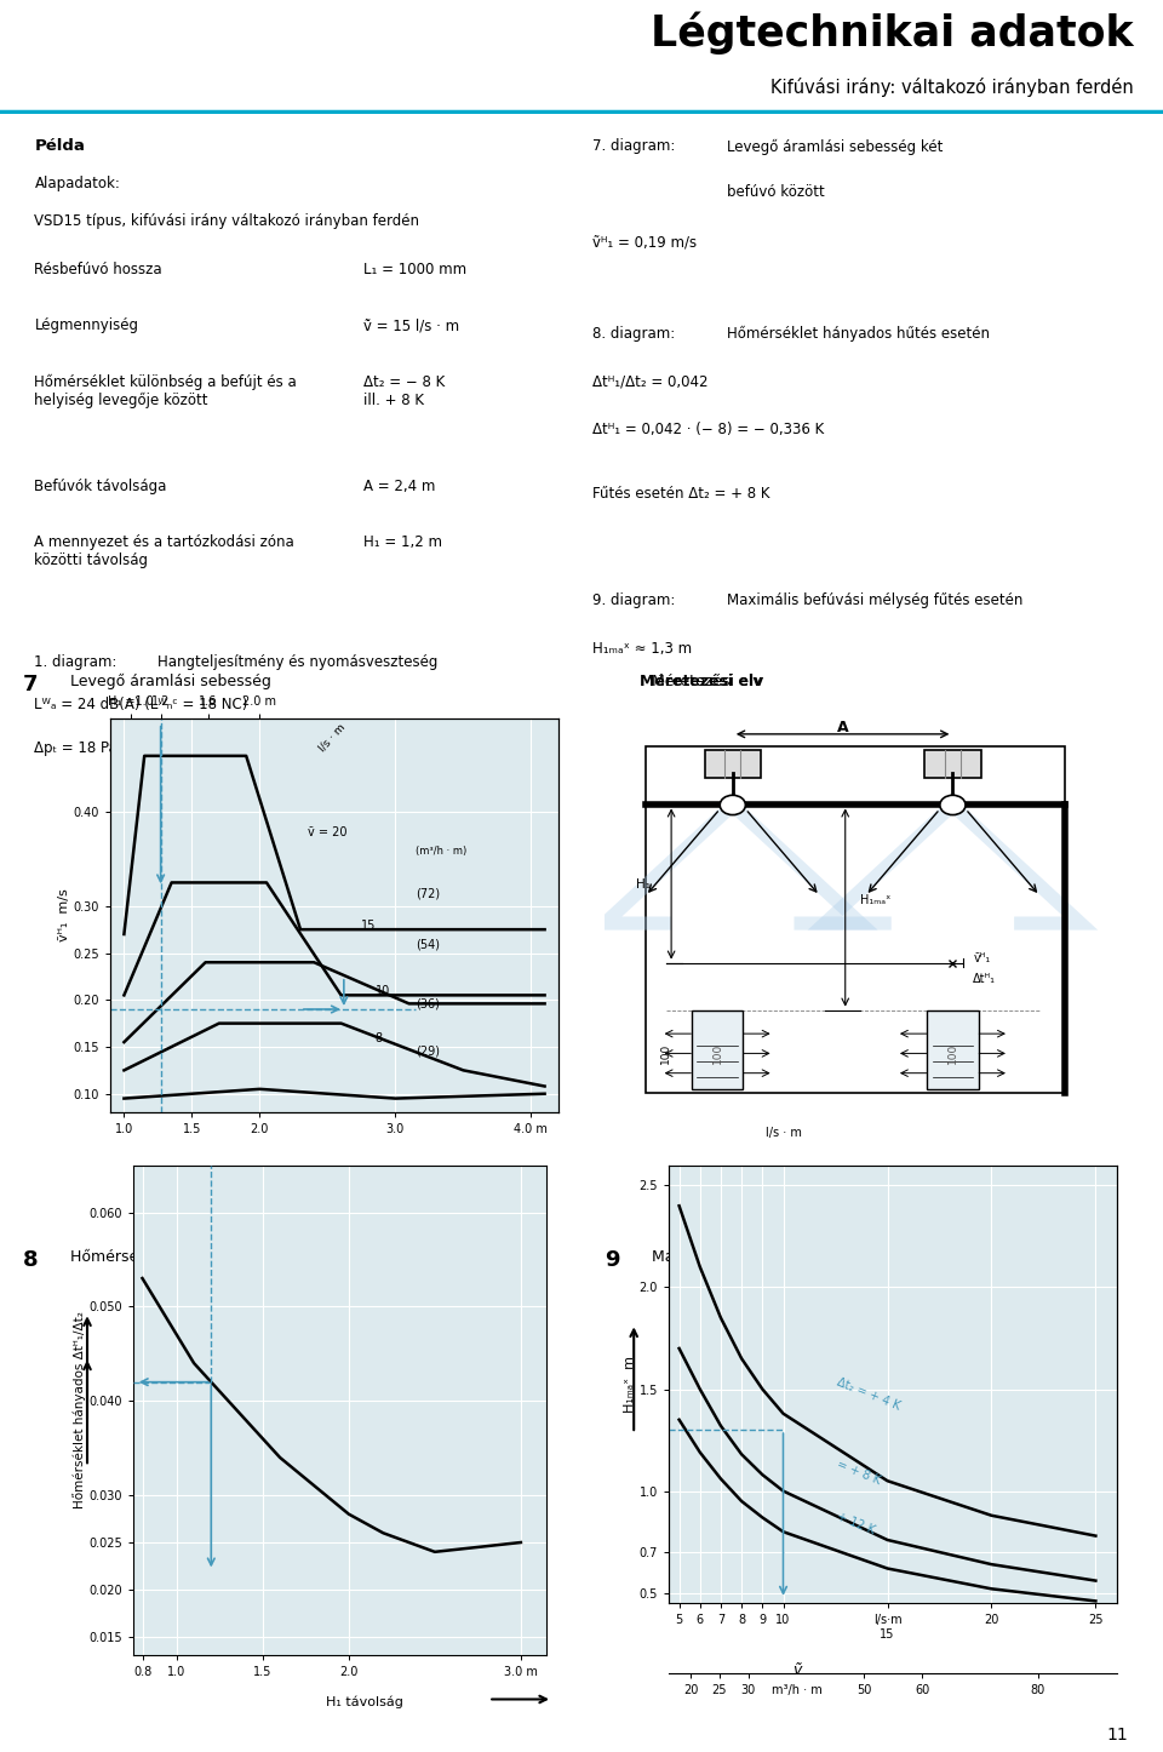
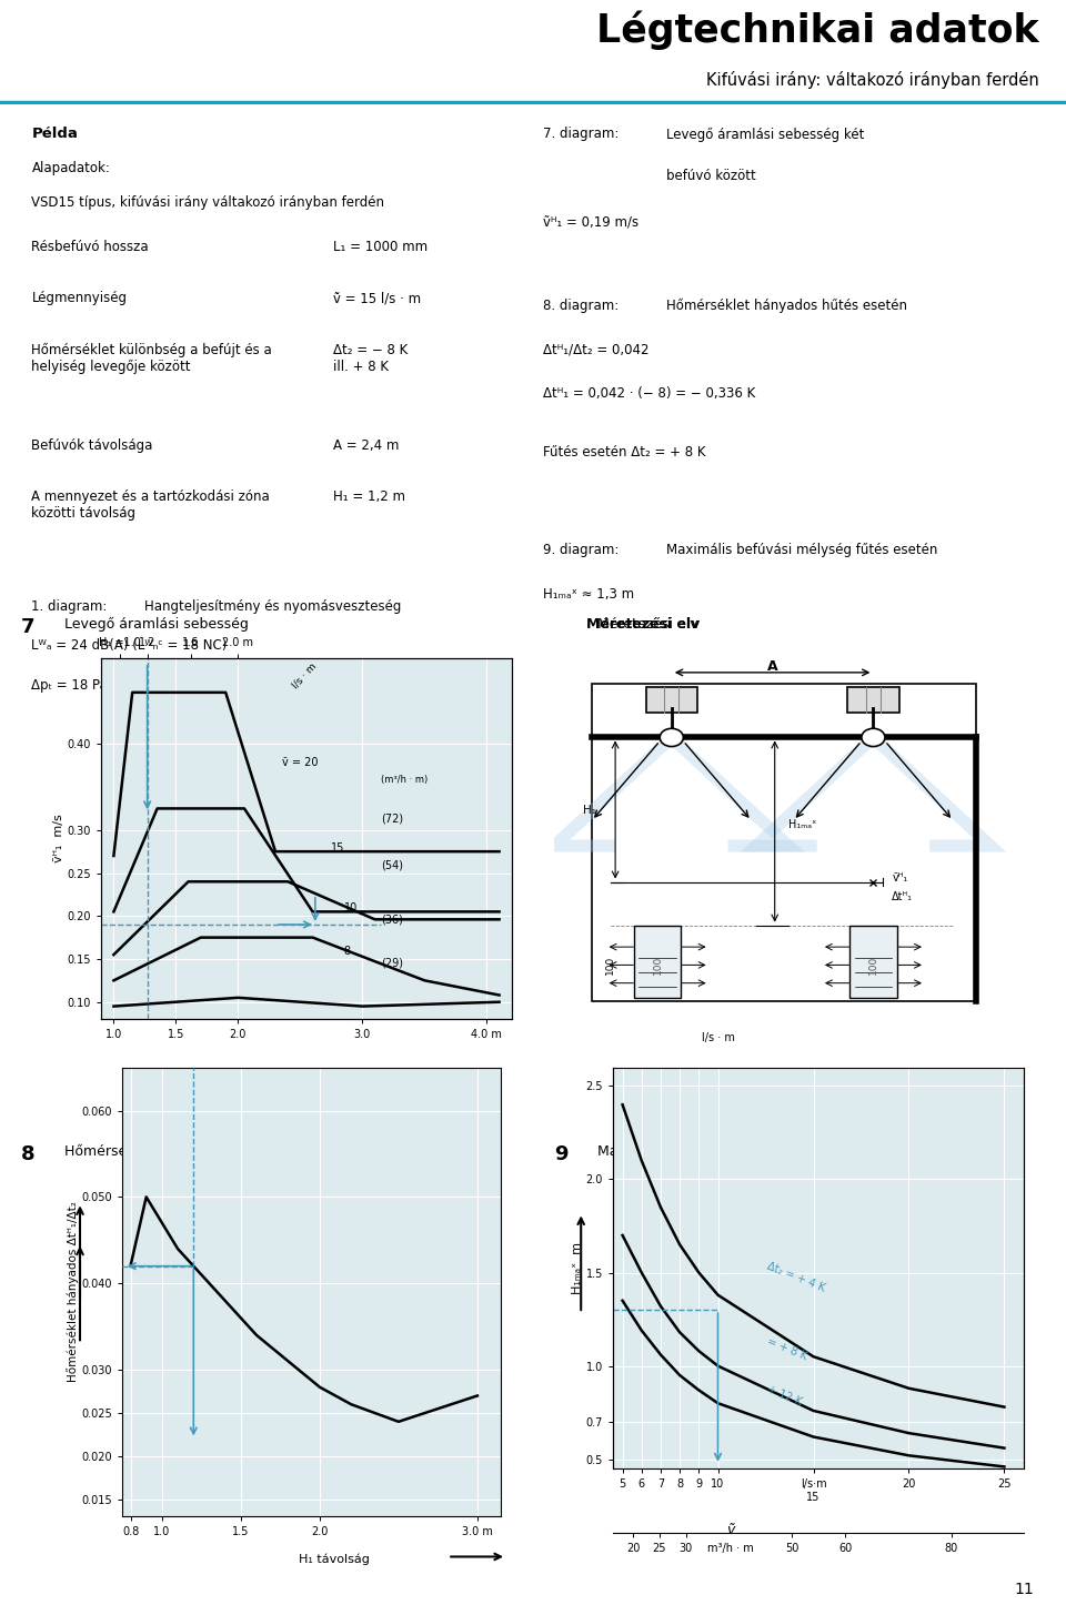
0.8: 0.053 -> 0.042
3.0 m: 0.025 -> 0.027
